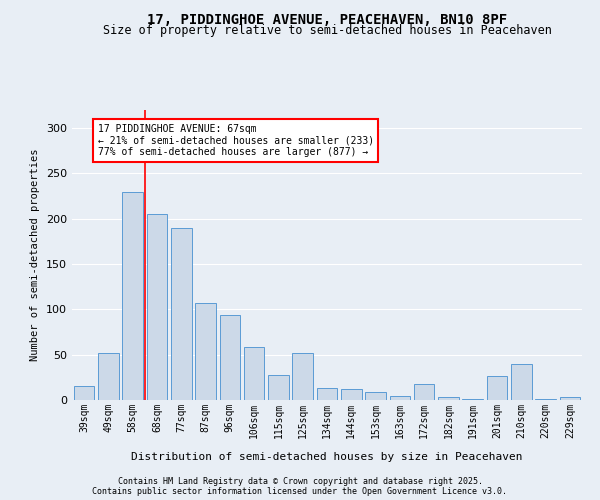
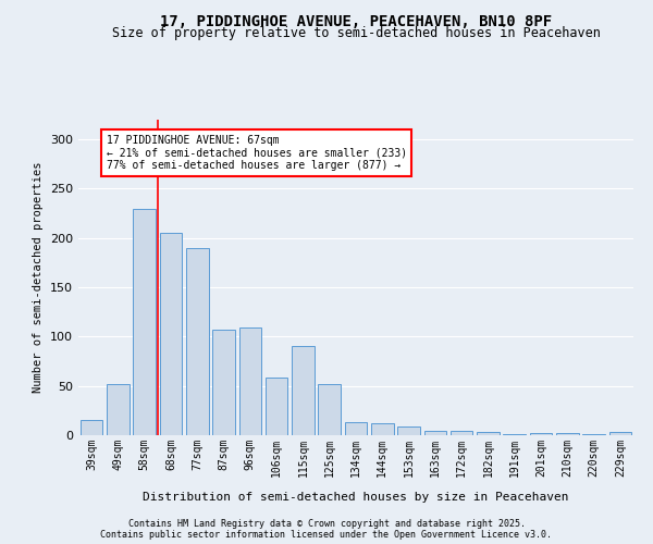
96sqm: 94 -> 109
115sqm: 28 -> 90
172sqm: 18 -> 4
201sqm: 26 -> 2
210sqm: 40 -> 2
